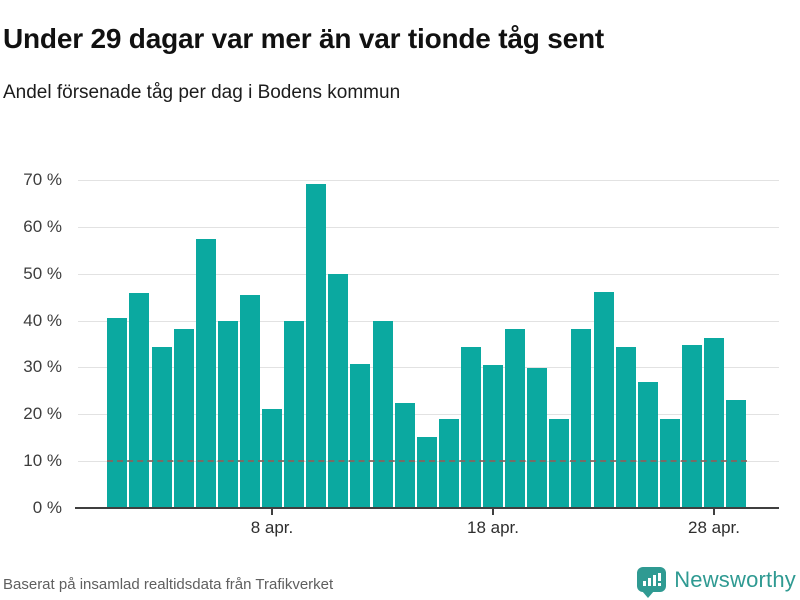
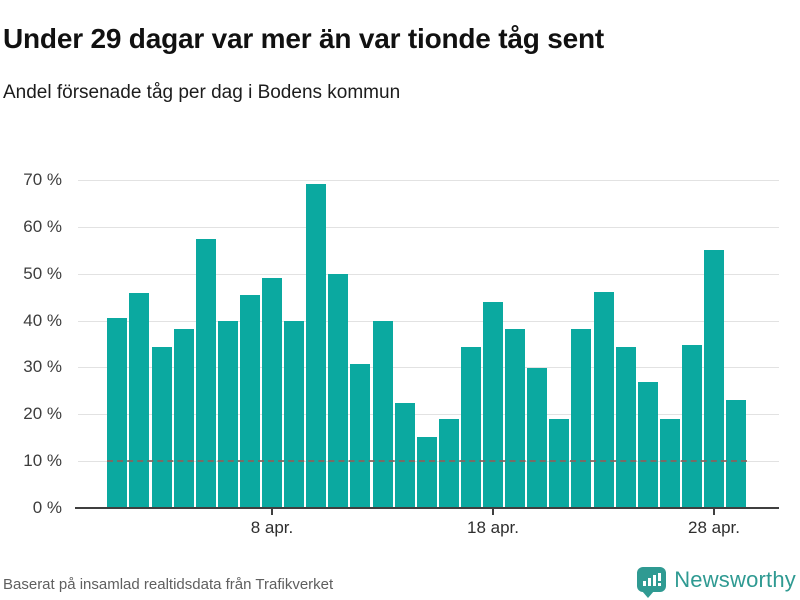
8 apr.: 21% -> 49%
18 apr.: 31% -> 44%
28 apr.: 36% -> 55%
